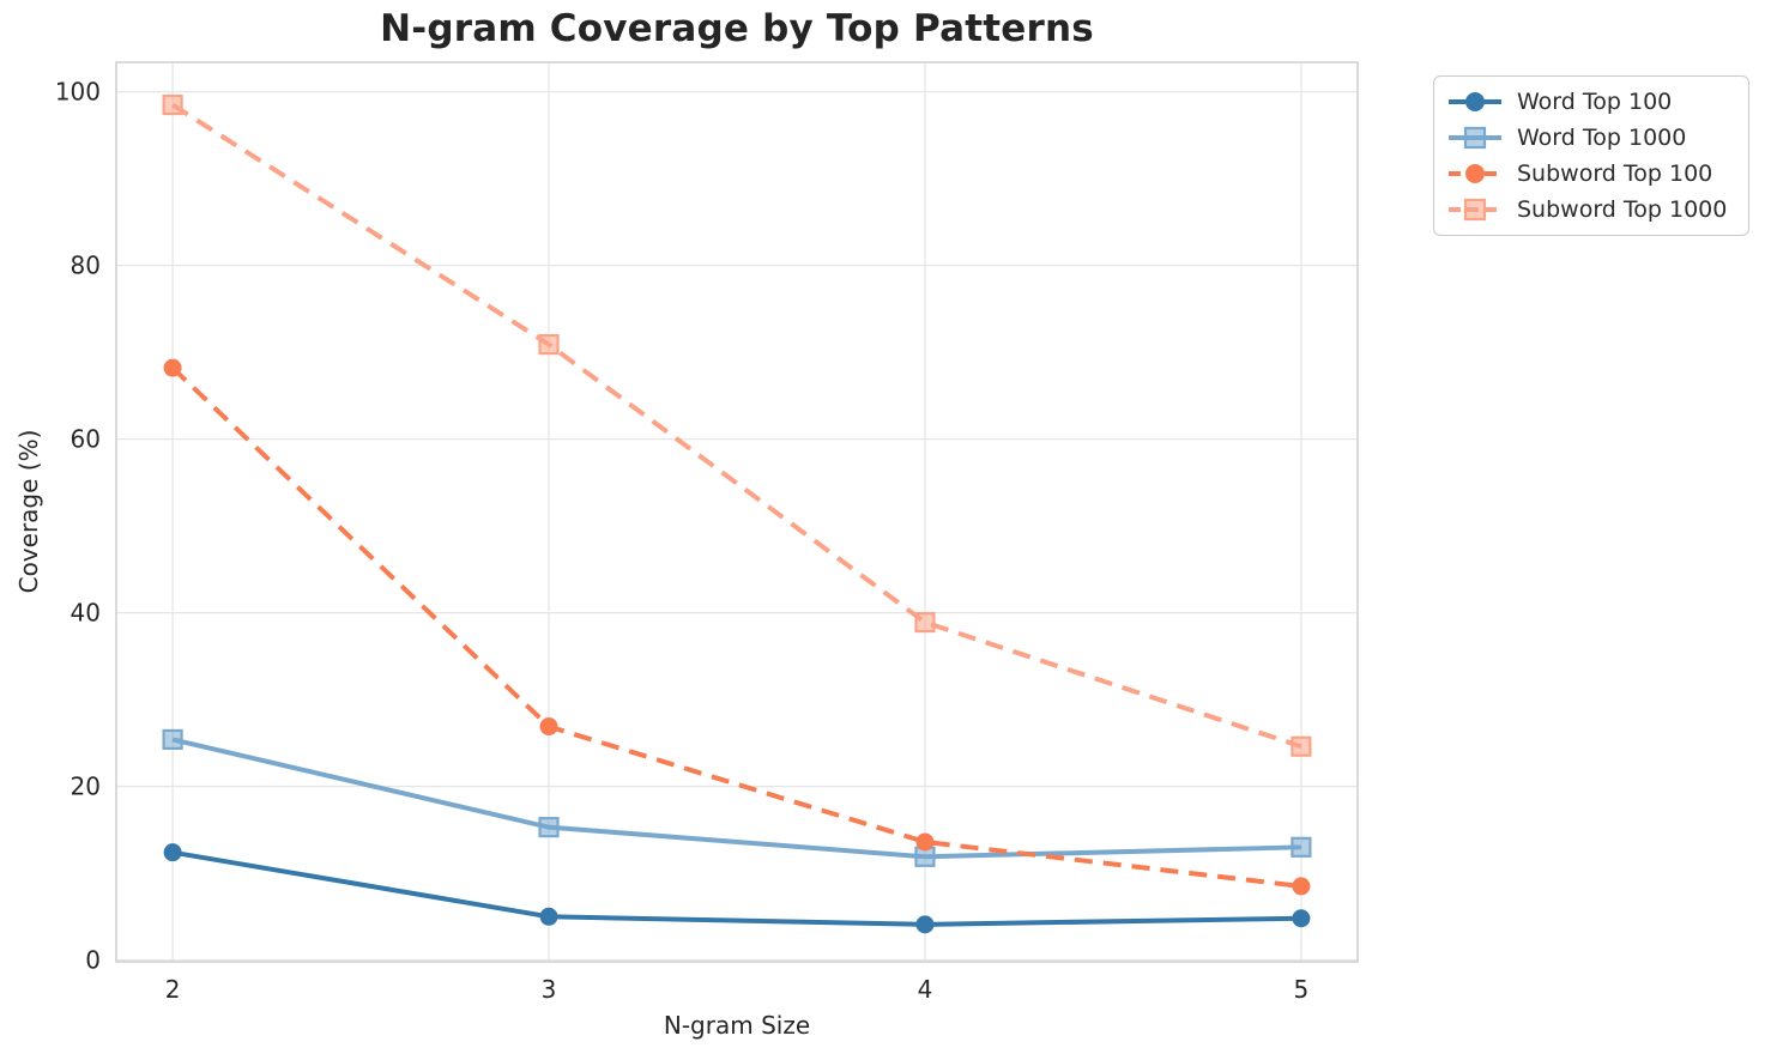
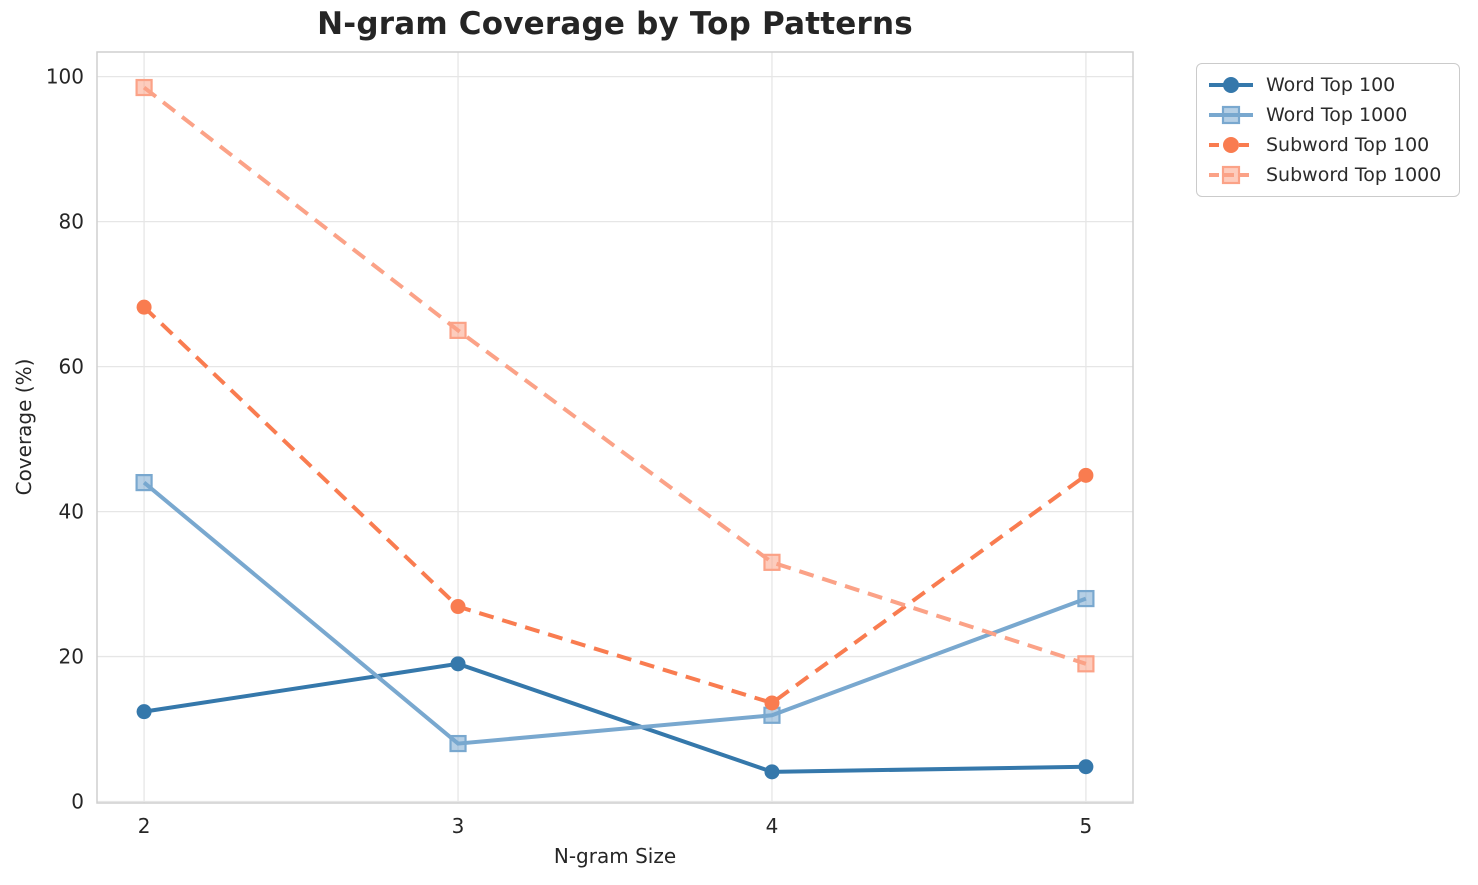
Word Top 1000/2: 25 -> 44
Word Top 100/3: 5 -> 19
Word Top 1000/3: 15 -> 8
Subword Top 1000/3: 71 -> 65
Subword Top 1000/4: 39 -> 33
Word Top 1000/5: 13 -> 28
Subword Top 100/5: 8 -> 45
Subword Top 1000/5: 25 -> 19
